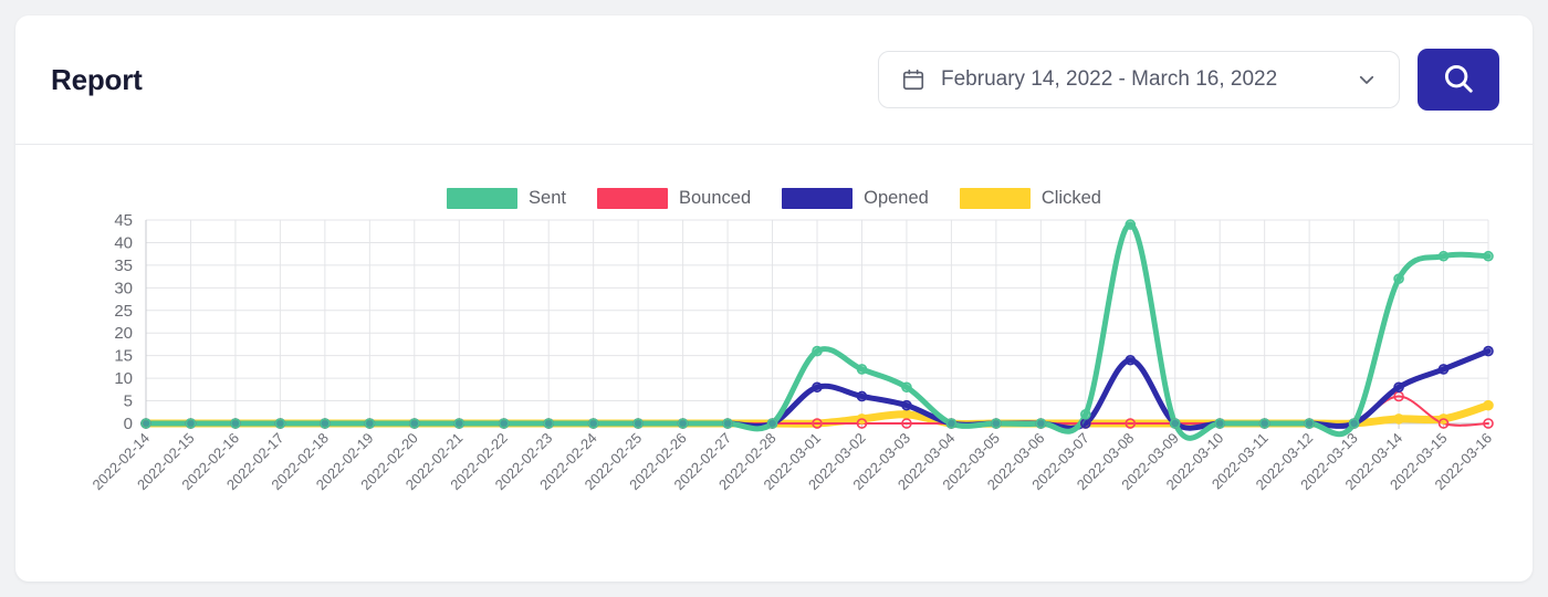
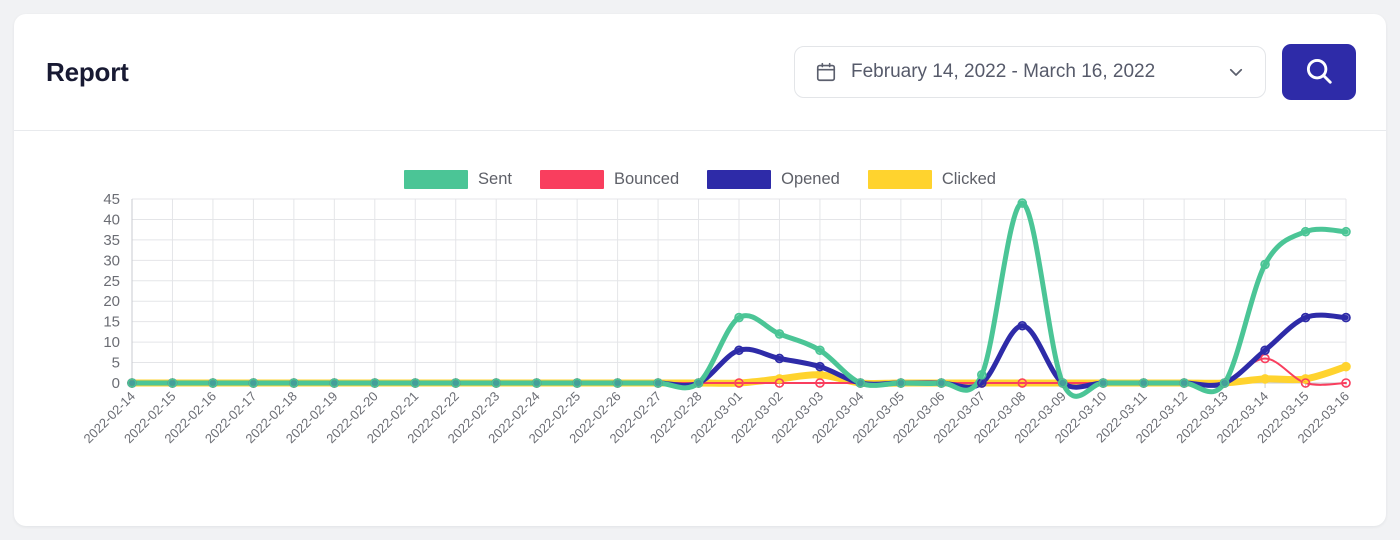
Sent/2022-03-14: 32 -> 29
Opened/2022-03-15: 12 -> 16
